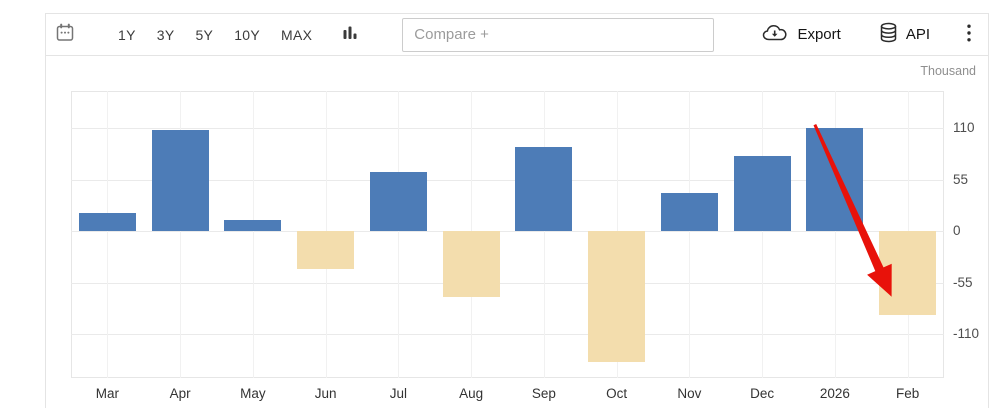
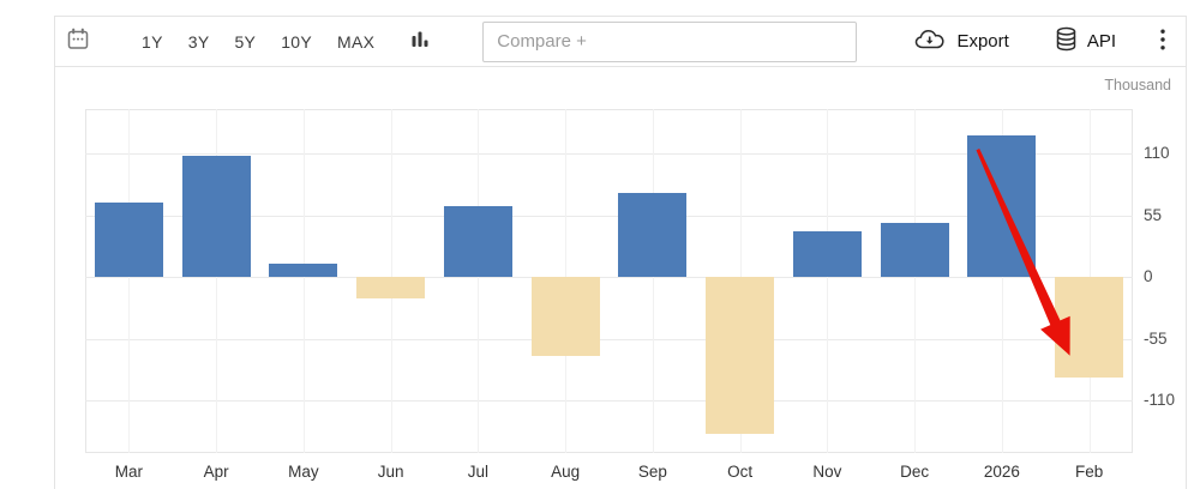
Mar: 20 -> 70
Jun: -40 -> -20
Sep: 90 -> 80
Dec: 80 -> 50
2026: 110 -> 130
